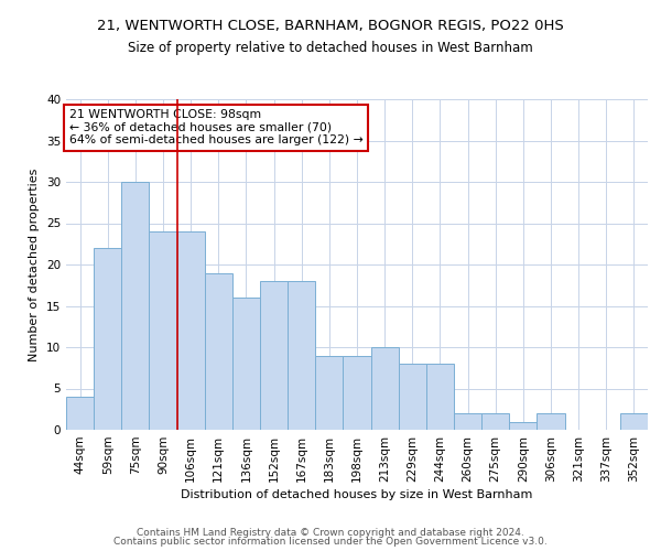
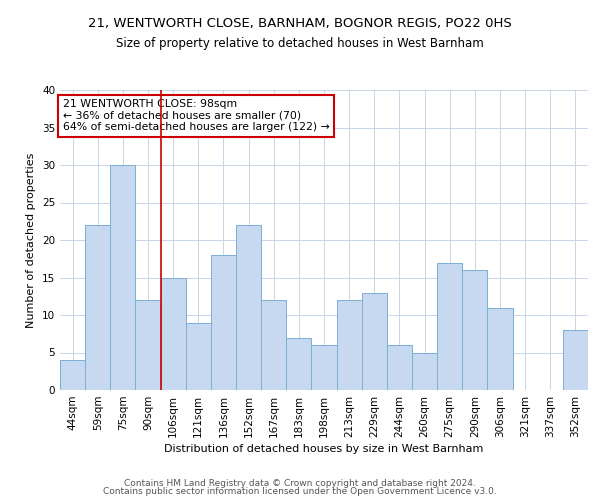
90sqm: 24 -> 12
106sqm: 24 -> 15
121sqm: 19 -> 9
136sqm: 16 -> 18
152sqm: 18 -> 22
167sqm: 18 -> 12
183sqm: 9 -> 7
198sqm: 9 -> 6
213sqm: 10 -> 12
229sqm: 8 -> 13
244sqm: 8 -> 6
260sqm: 2 -> 5
275sqm: 2 -> 17
290sqm: 1 -> 16
306sqm: 2 -> 11
352sqm: 2 -> 8
